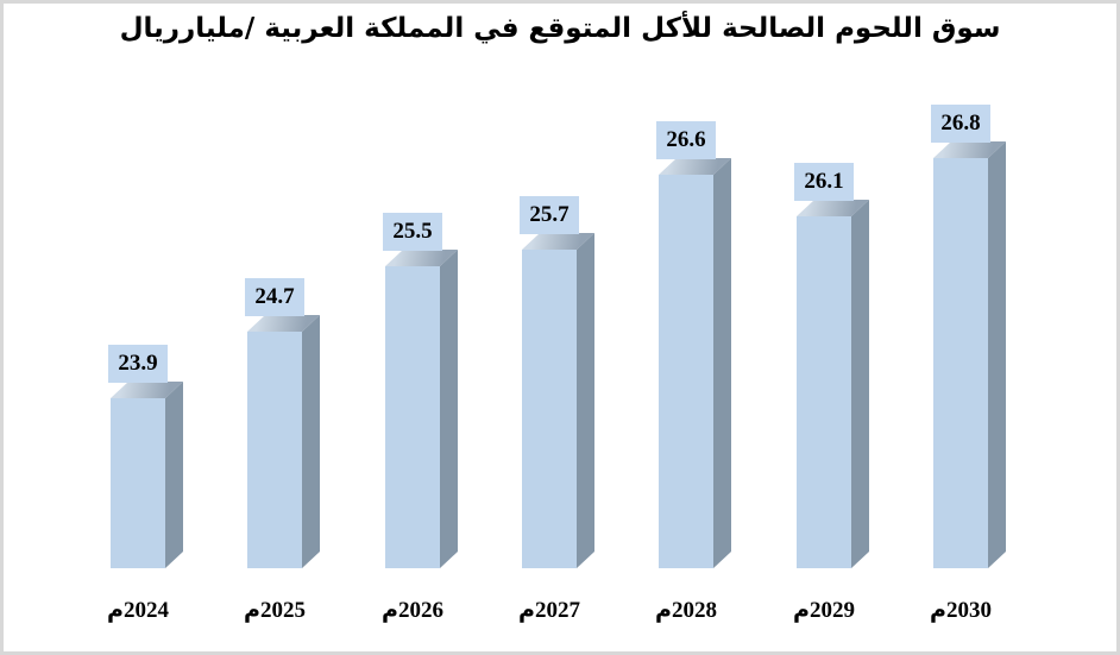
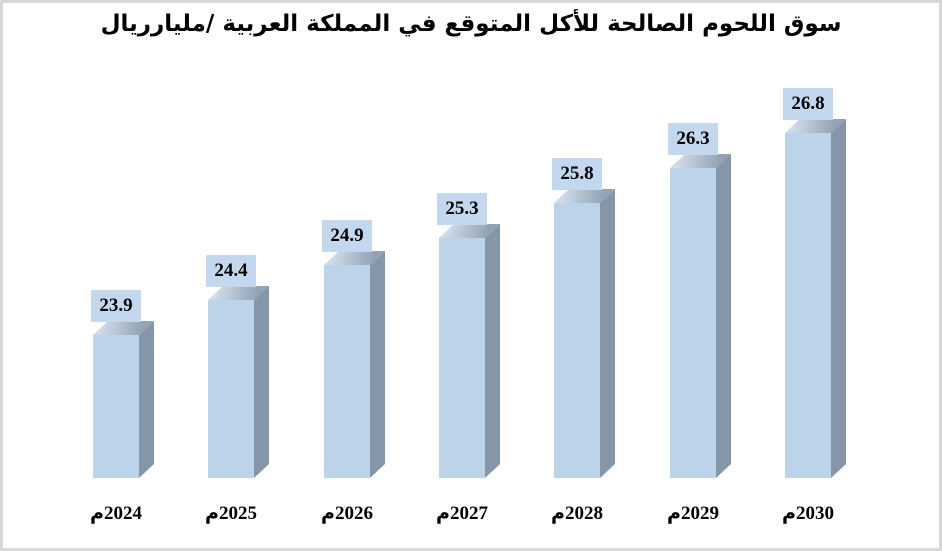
2025م: 24.7 -> 24.4
2026م: 25.5 -> 24.9
2027م: 25.7 -> 25.3
2028م: 26.6 -> 25.8
2029م: 26.1 -> 26.3
